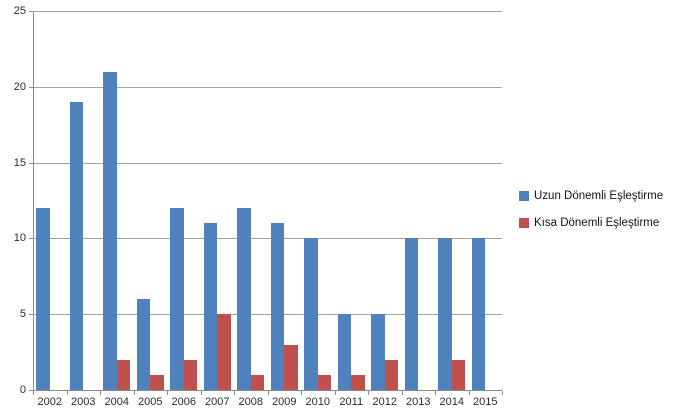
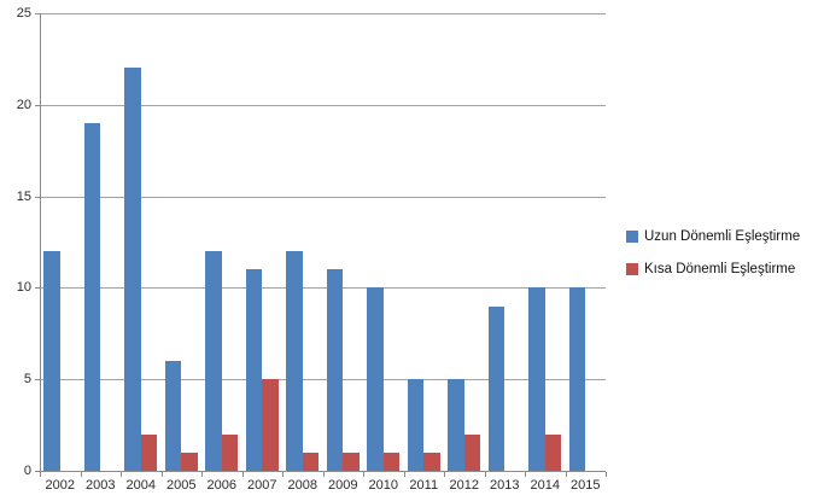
Uzun Dönemli Eşleştirme/2004: 21 -> 22
Kısa Dönemli Eşleştirme/2009: 3 -> 1
Uzun Dönemli Eşleştirme/2013: 10 -> 9
